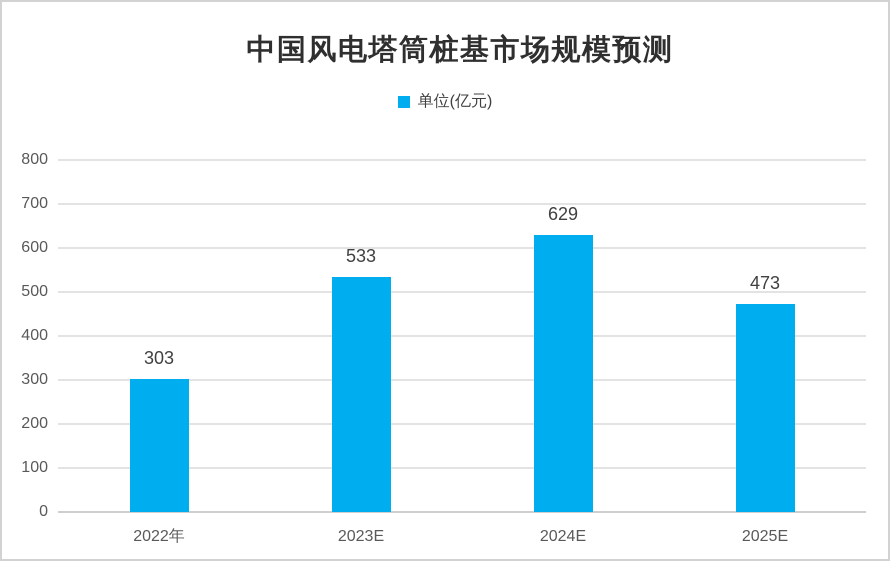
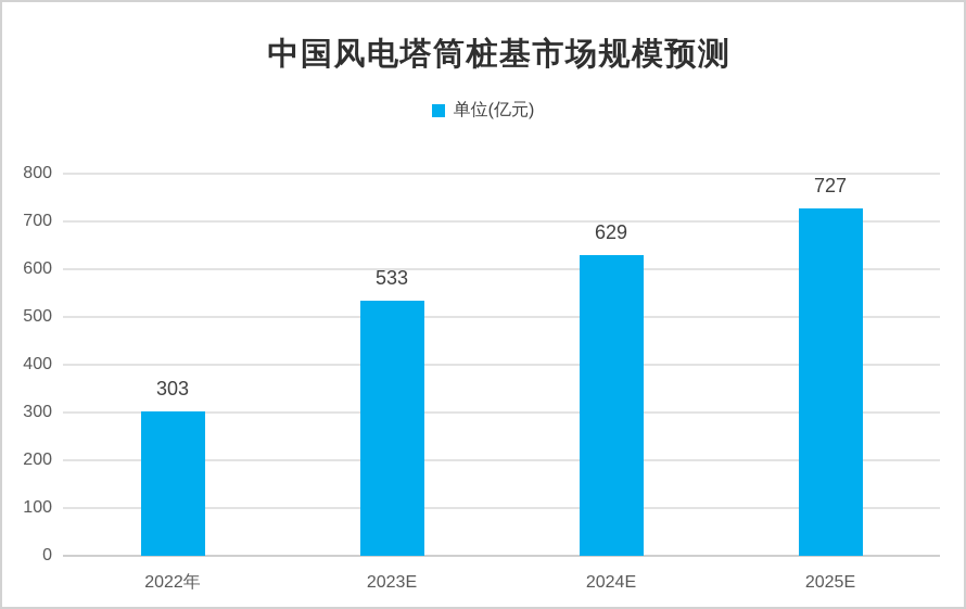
2025E: 473 -> 727
